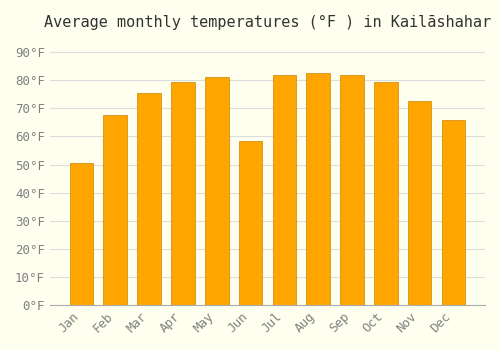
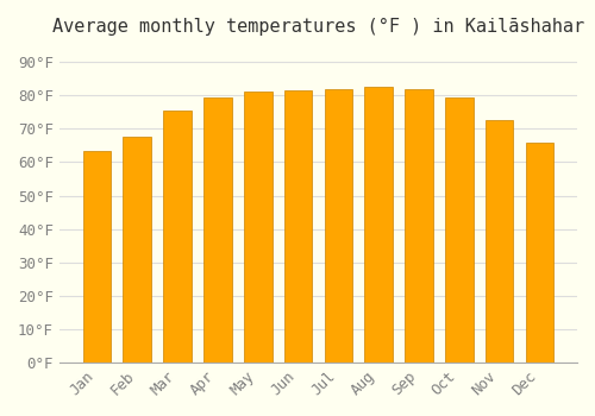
Jan: 50.5°F -> 63.5°F
Jun: 58.5°F -> 81.5°F
